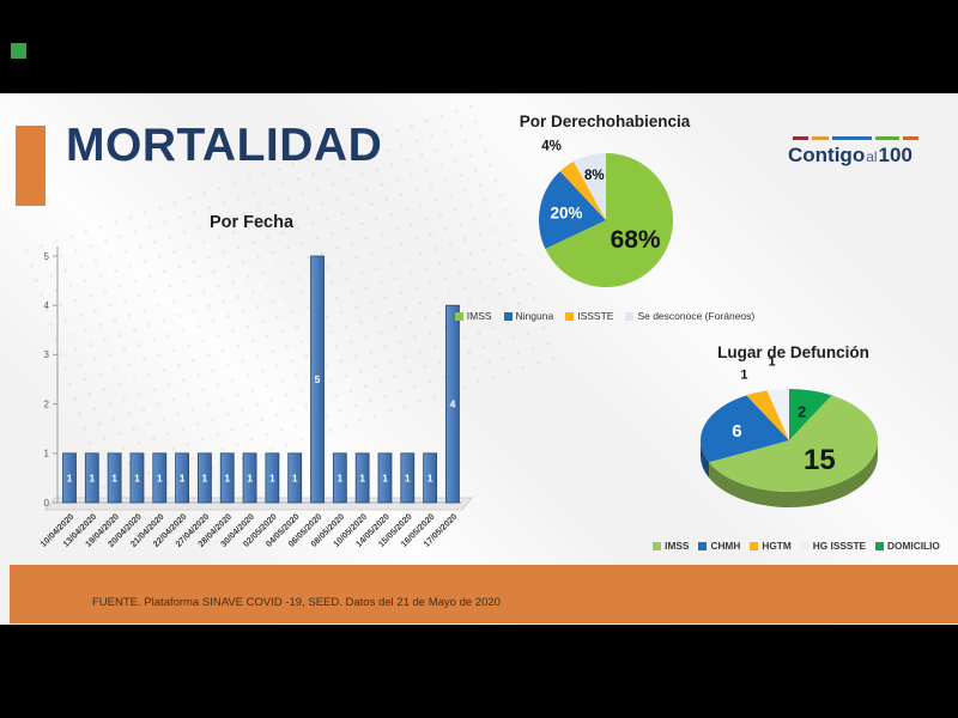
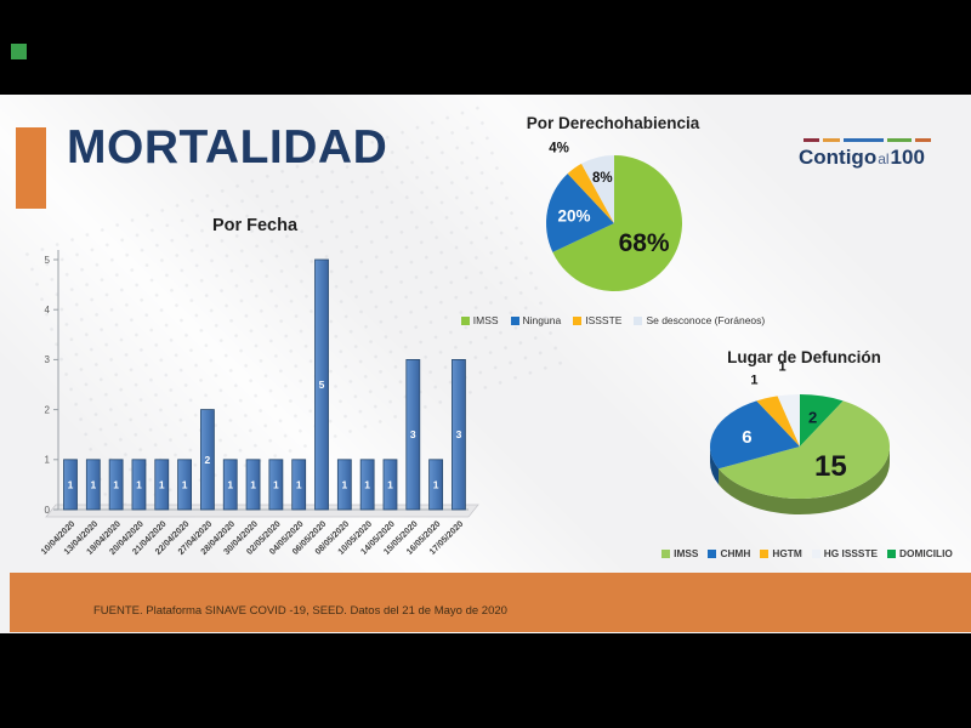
Por Fecha/27/04/2020: 1 -> 2
Por Fecha/15/05/2020: 1 -> 3
Por Fecha/17/05/2020: 4 -> 3
